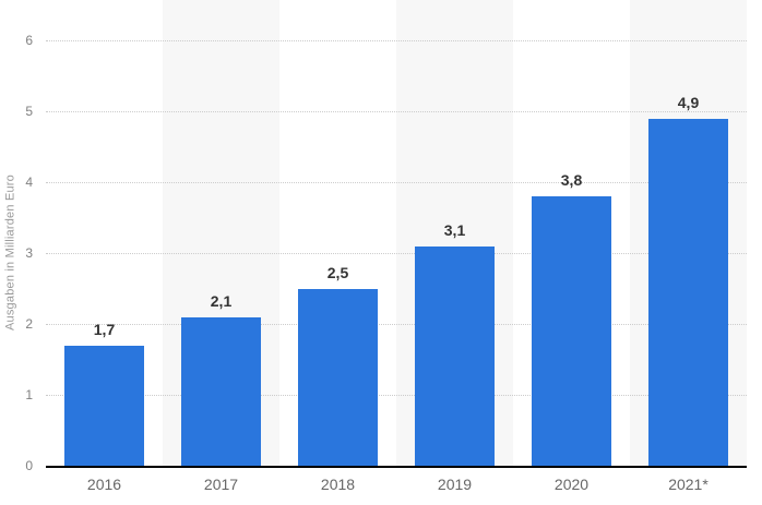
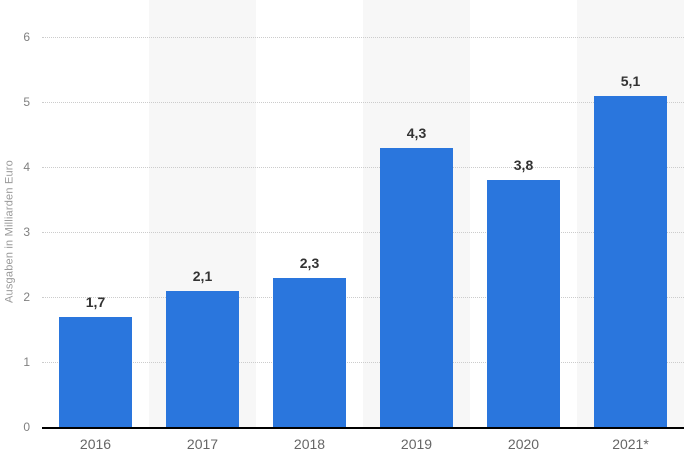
2018: 2,5 -> 2,3
2019: 3,1 -> 4,3
2021*: 4,9 -> 5,1
